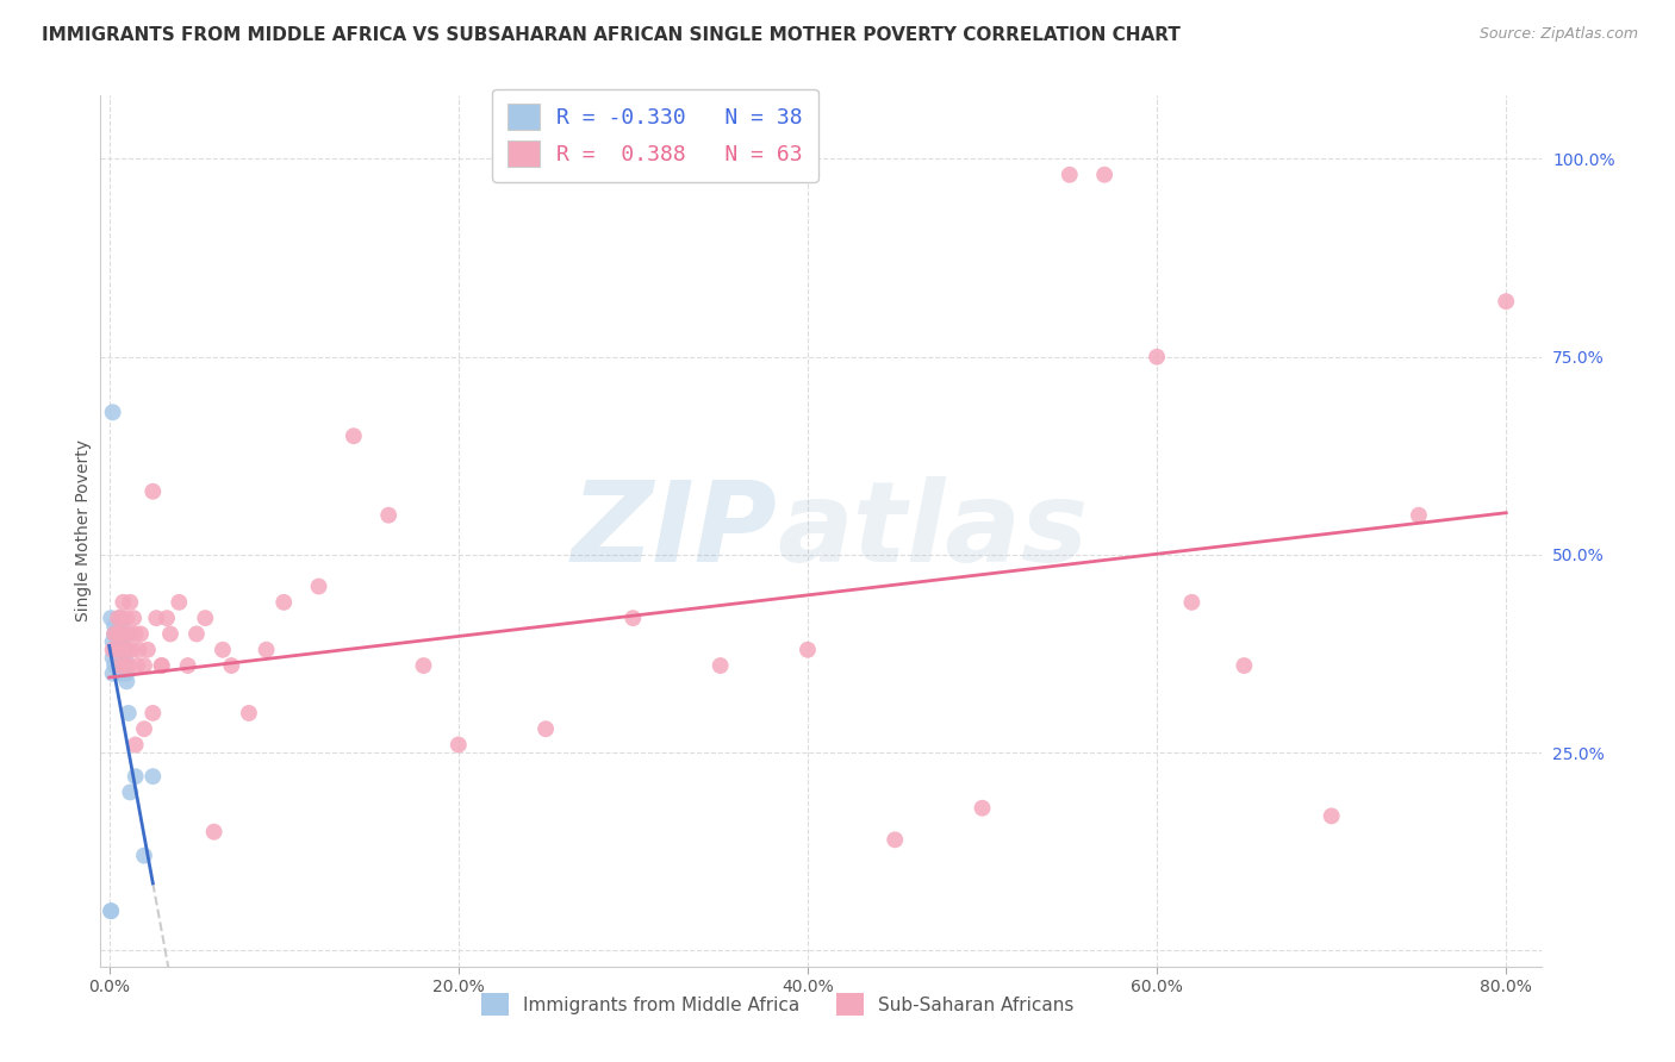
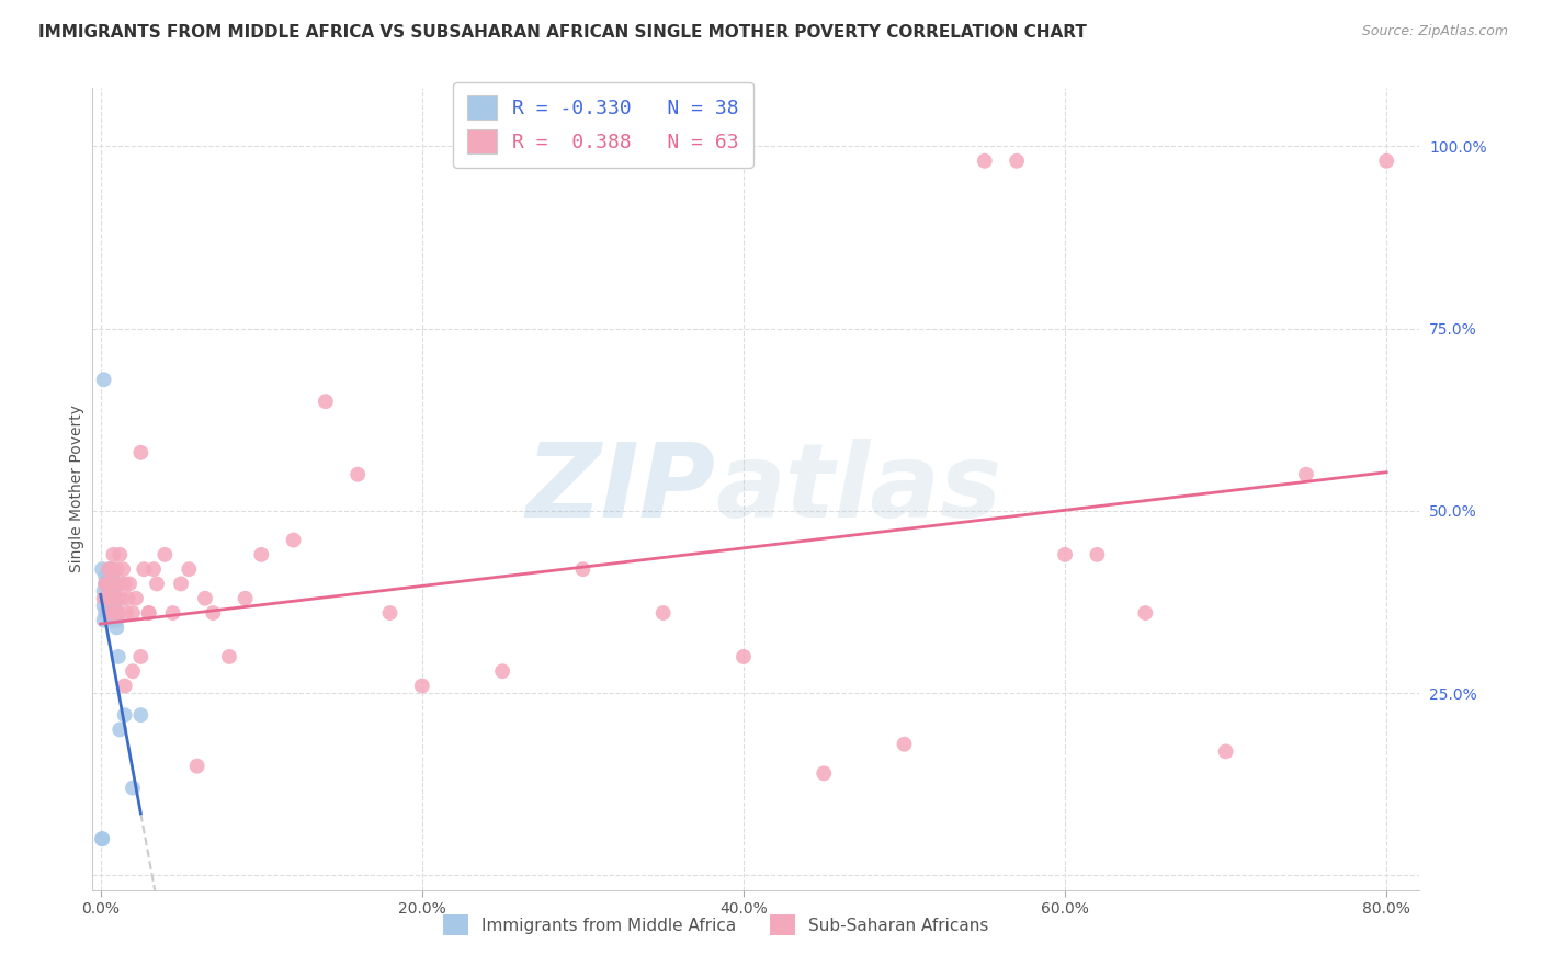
Sub-Saharan Africans/40.0%: 38% -> 30%
Sub-Saharan Africans/60.0%: 75% -> 44%
Sub-Saharan Africans/80.0%: 82% -> 98%
